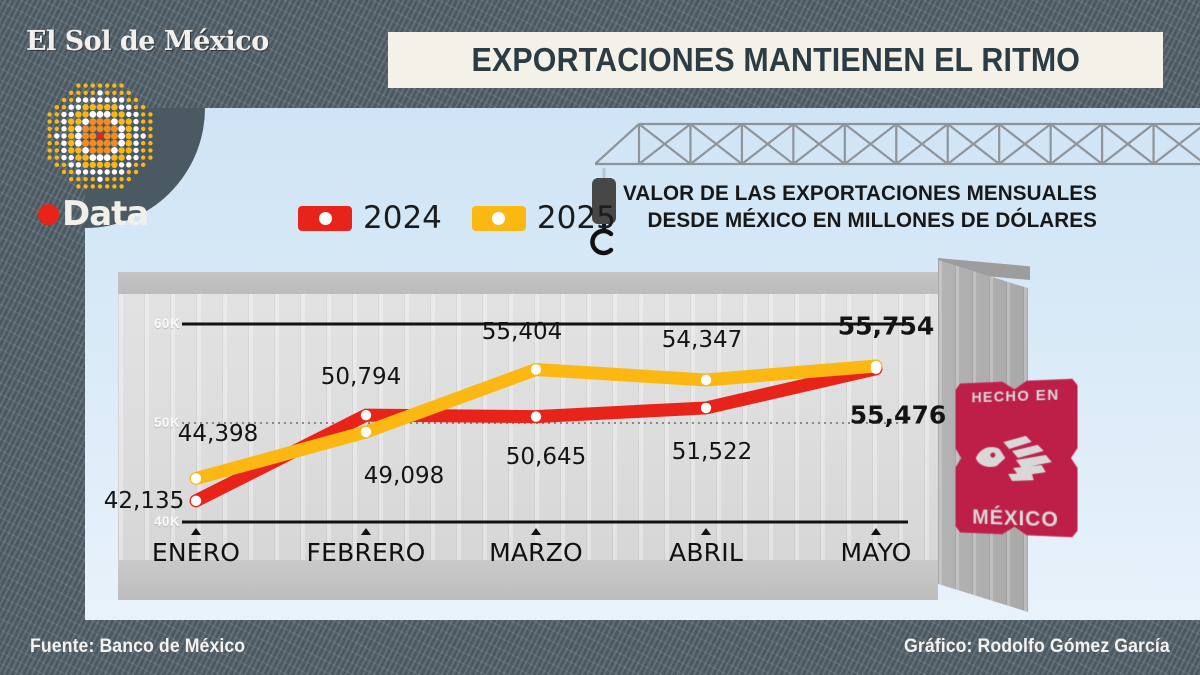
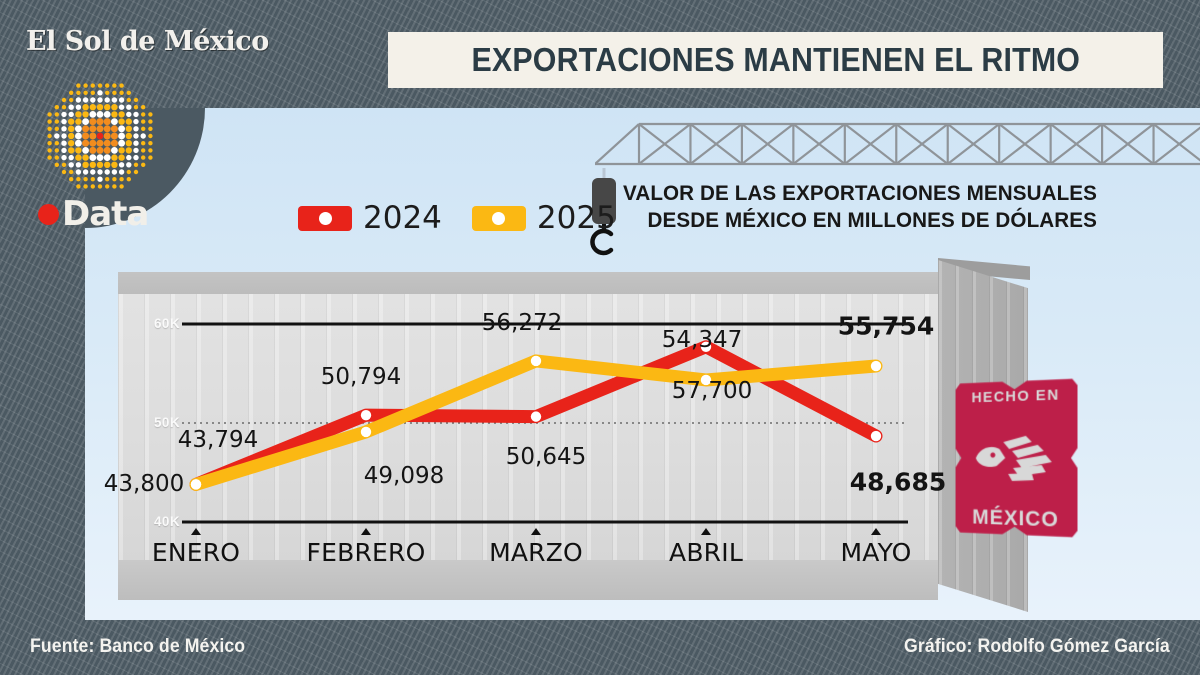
2024/ENERO: 42,135 -> 43,800
2025/ENERO: 44,398 -> 43,794
2025/MARZO: 55,404 -> 56,272
2024/ABRIL: 51,522 -> 57,700
2024/MAYO: 55,476 -> 48,685
